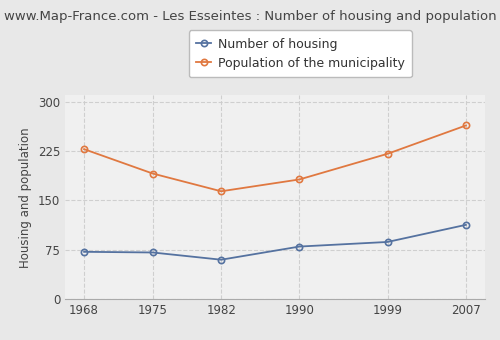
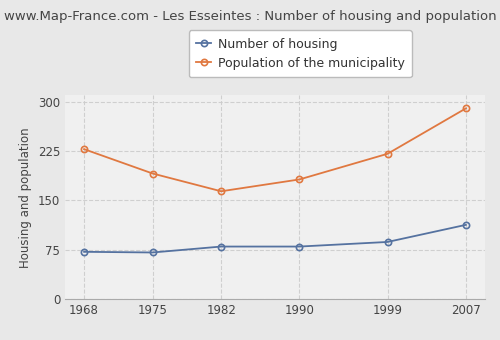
Number of housing/1982: 60 -> 80
Population of the municipality/2007: 264 -> 290
